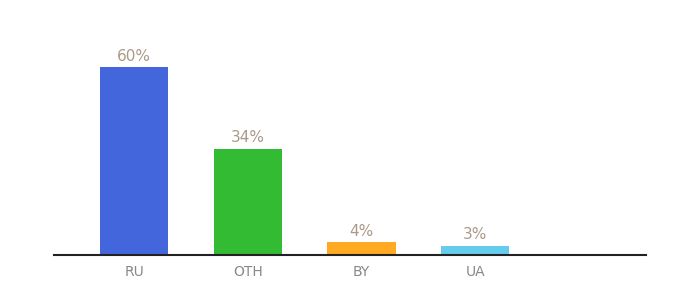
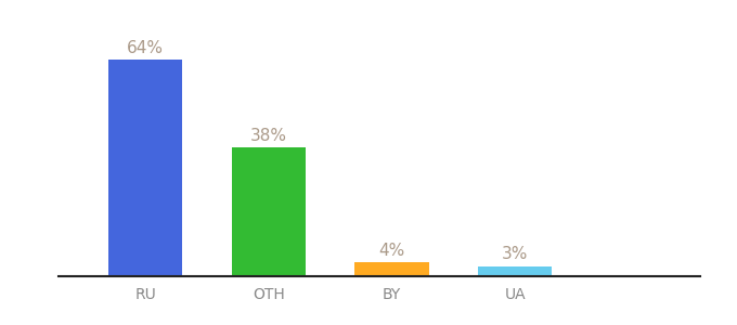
RU: 60% -> 64%
OTH: 34% -> 38%
